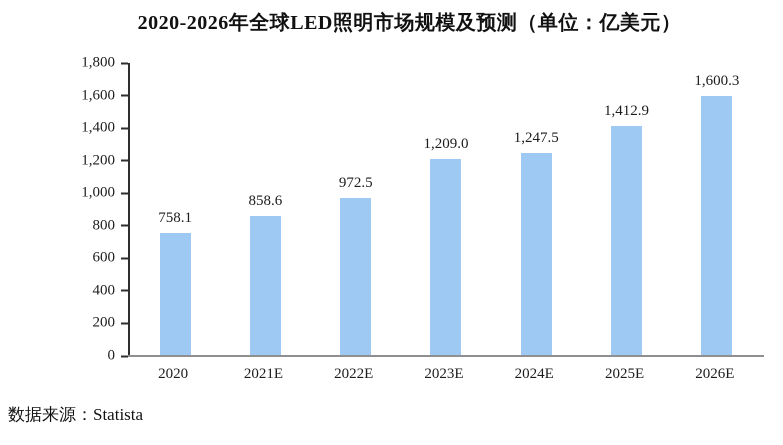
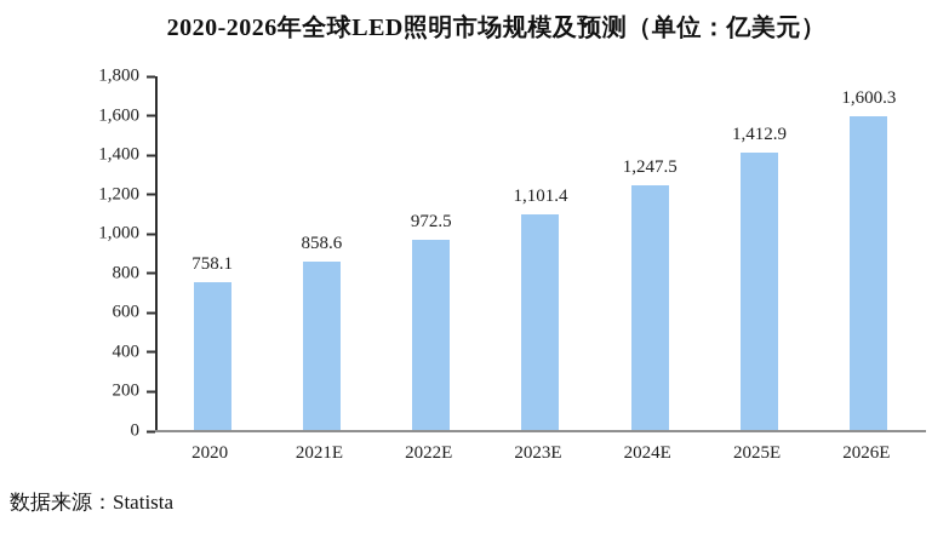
2023E: 1,209.0 -> 1,101.4
